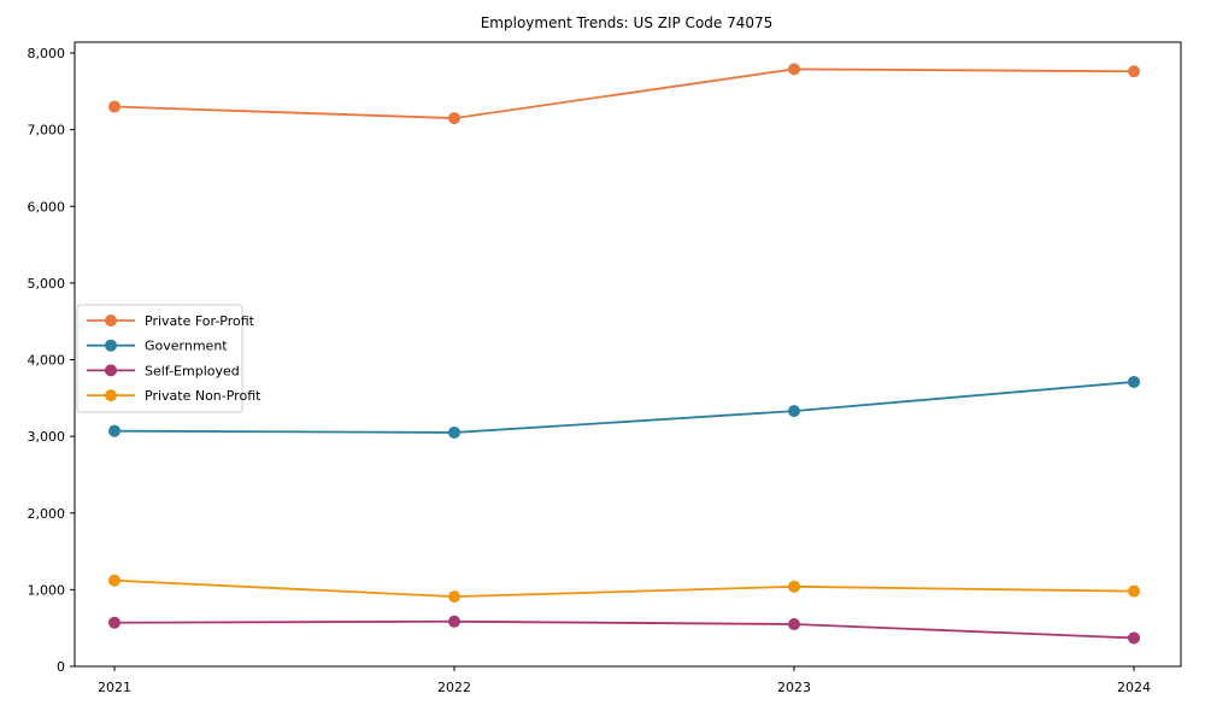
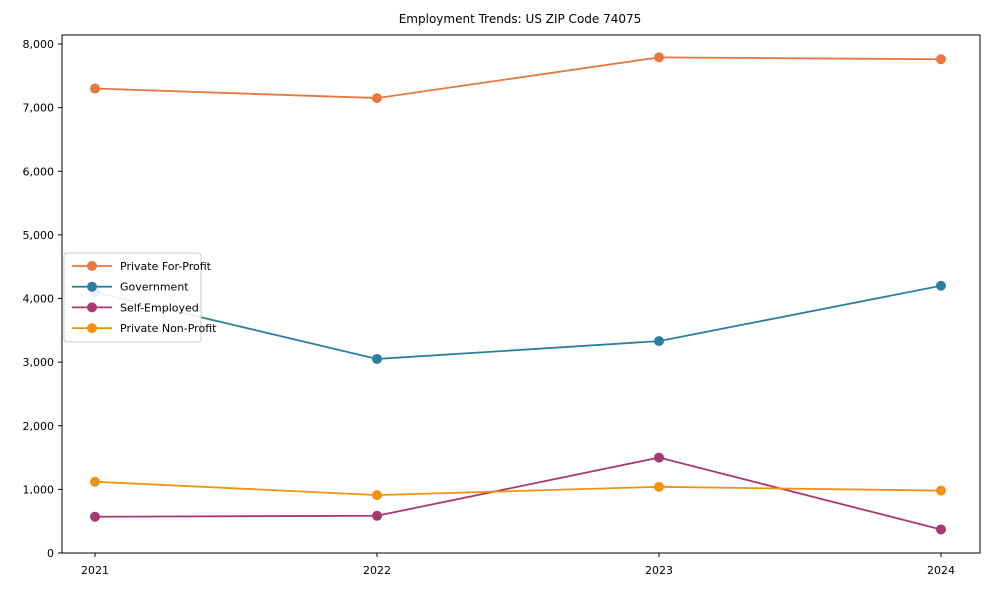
Government/2021: 3100 -> 4100
Self-Employed/2023: 600 -> 1500
Government/2024: 3700 -> 4200
